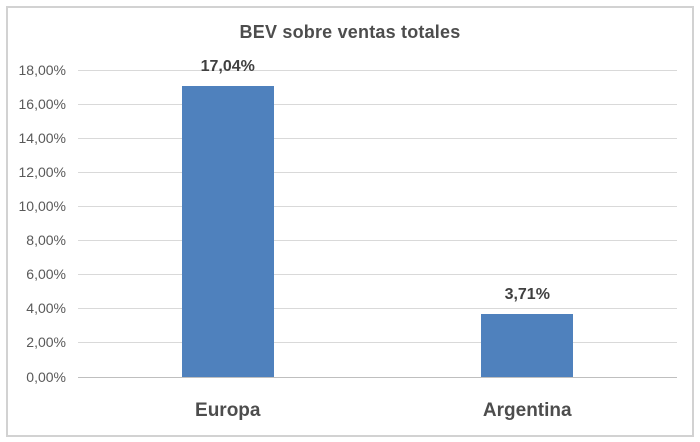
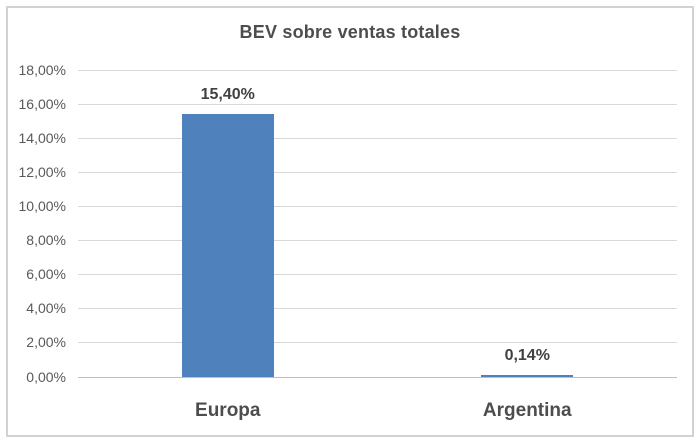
Europa: 17,04% -> 15,40%
Argentina: 3,71% -> 0,14%
